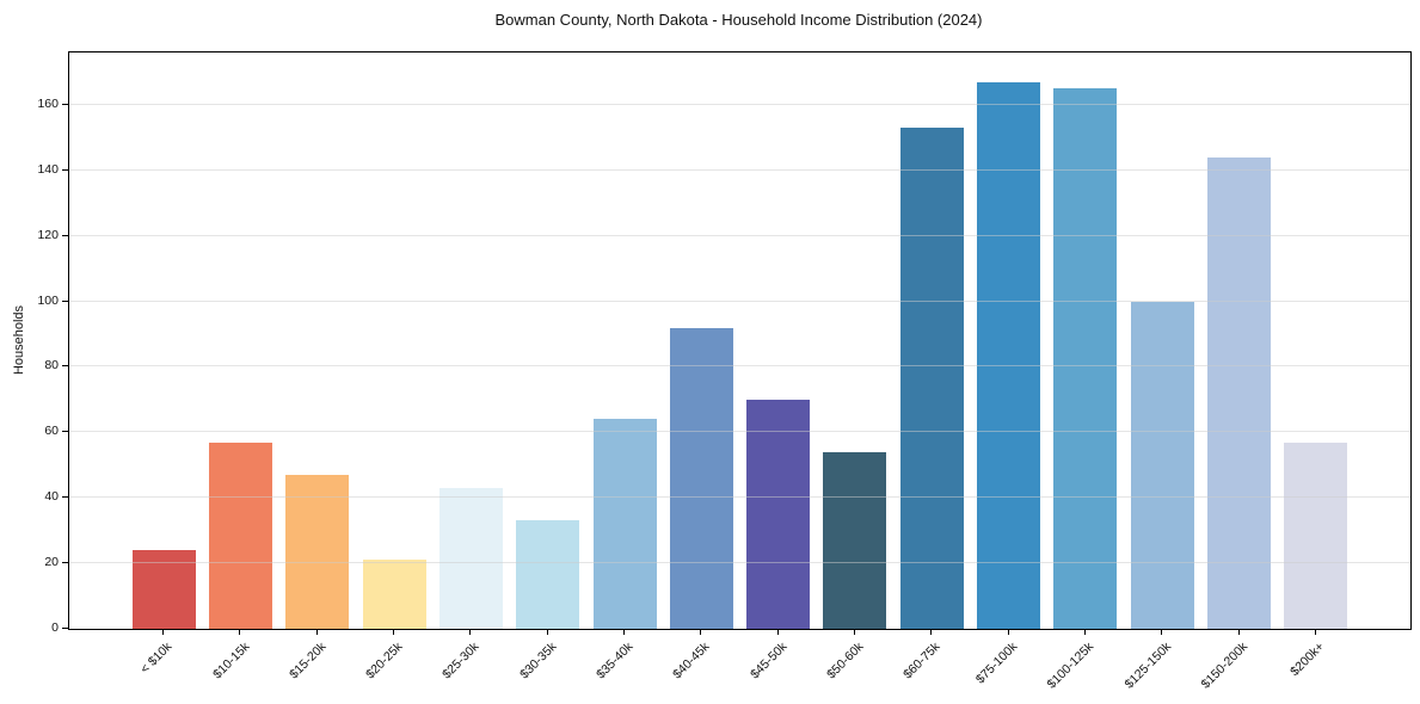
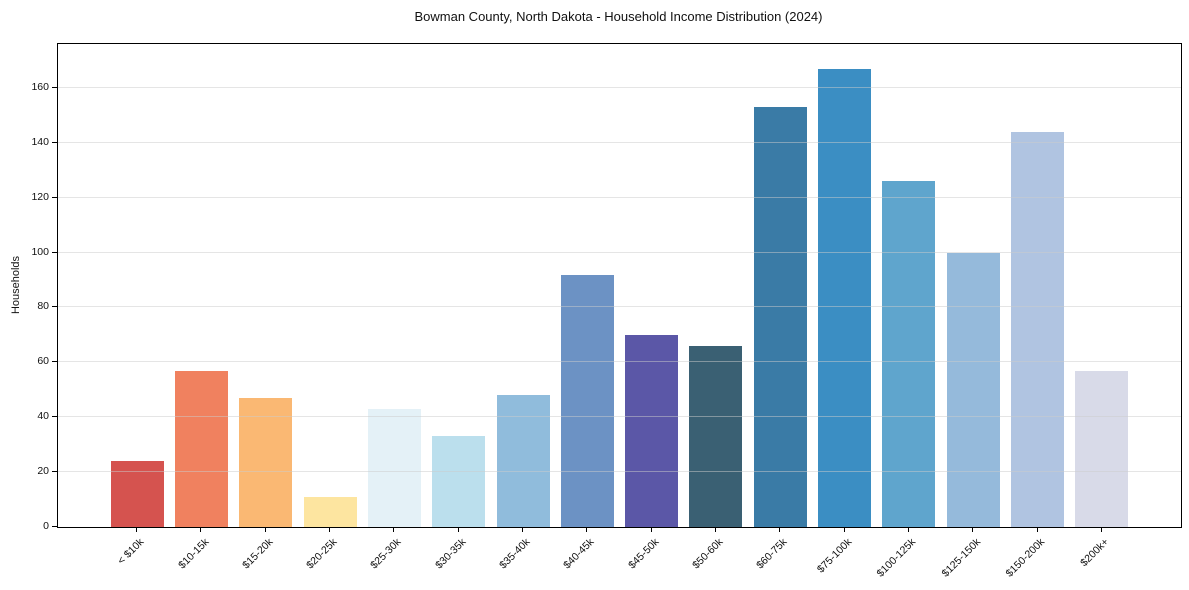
$20-25k: 21 -> 11
$35-40k: 64 -> 48
$50-60k: 54 -> 66
$100-125k: 165 -> 126
